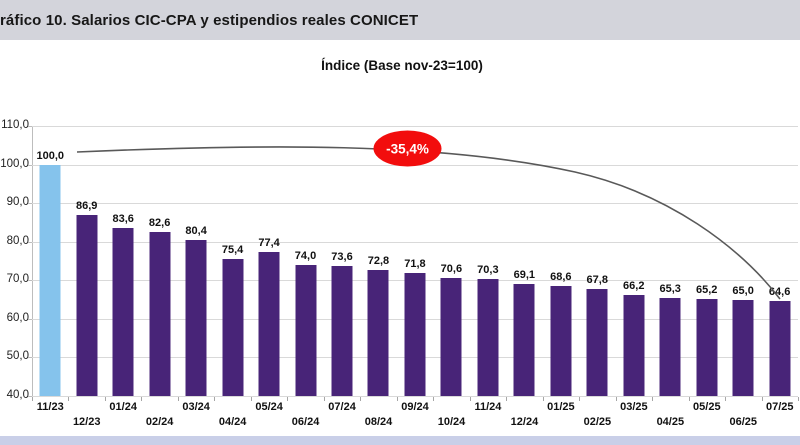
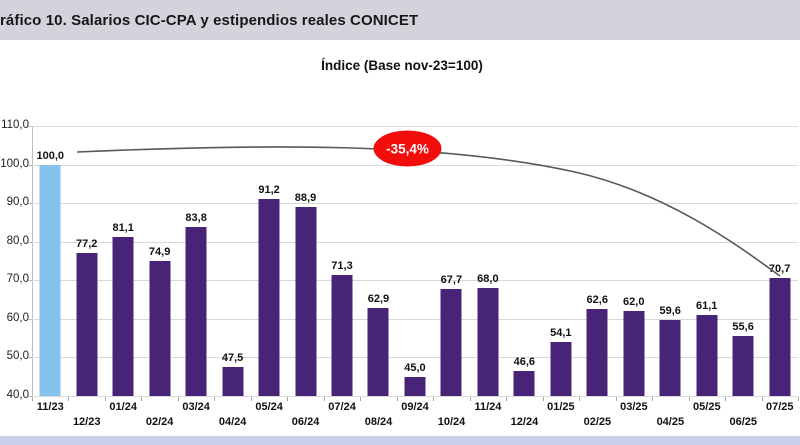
12/23: 86,9 -> 77,2
01/24: 83,6 -> 81,1
02/24: 82,6 -> 74,9
03/24: 80,4 -> 83,8
04/24: 75,4 -> 47,5
05/24: 77,4 -> 91,2
06/24: 74,0 -> 88,9
07/24: 73,6 -> 71,3
08/24: 72,8 -> 62,9
09/24: 71,8 -> 45,0
10/24: 70,6 -> 67,7
11/24: 70,3 -> 68,0
12/24: 69,1 -> 46,6
01/25: 68,6 -> 54,1
02/25: 67,8 -> 62,6
03/25: 66,2 -> 62,0
04/25: 65,3 -> 59,6
05/25: 65,2 -> 61,1
06/25: 65,0 -> 55,6
07/25: 64,6 -> 70,7
